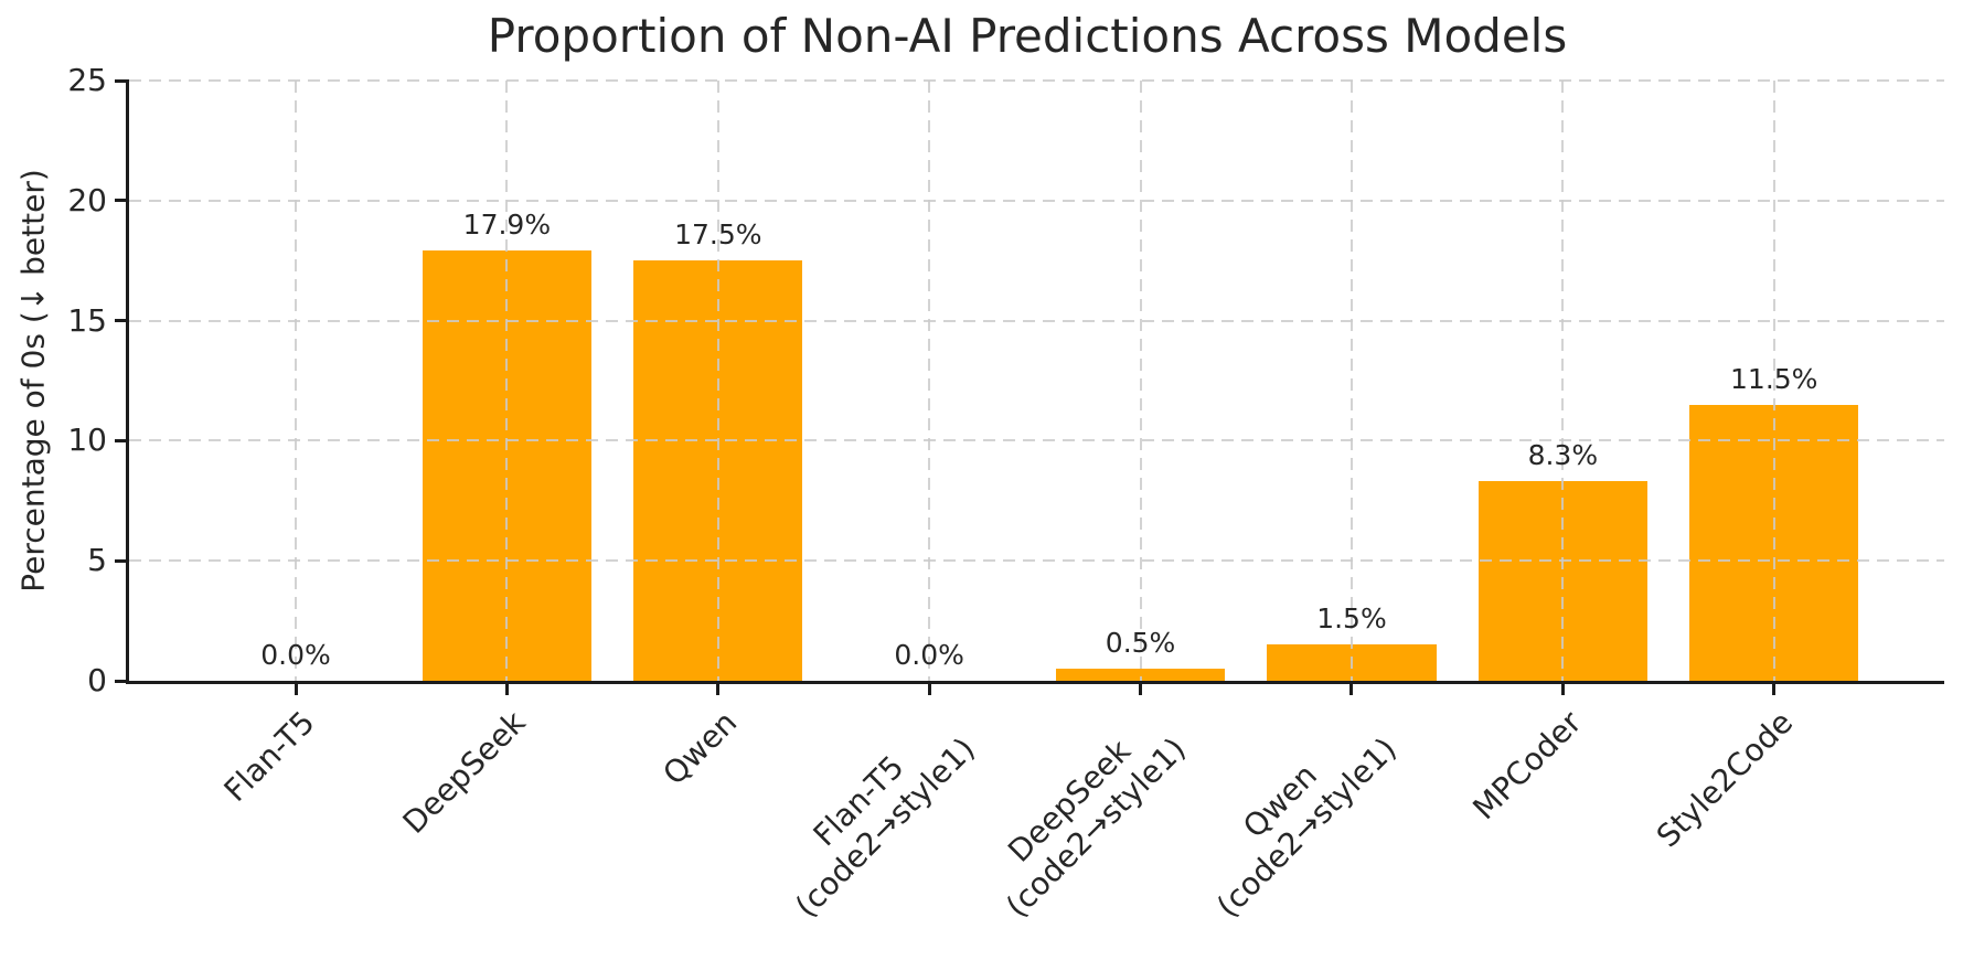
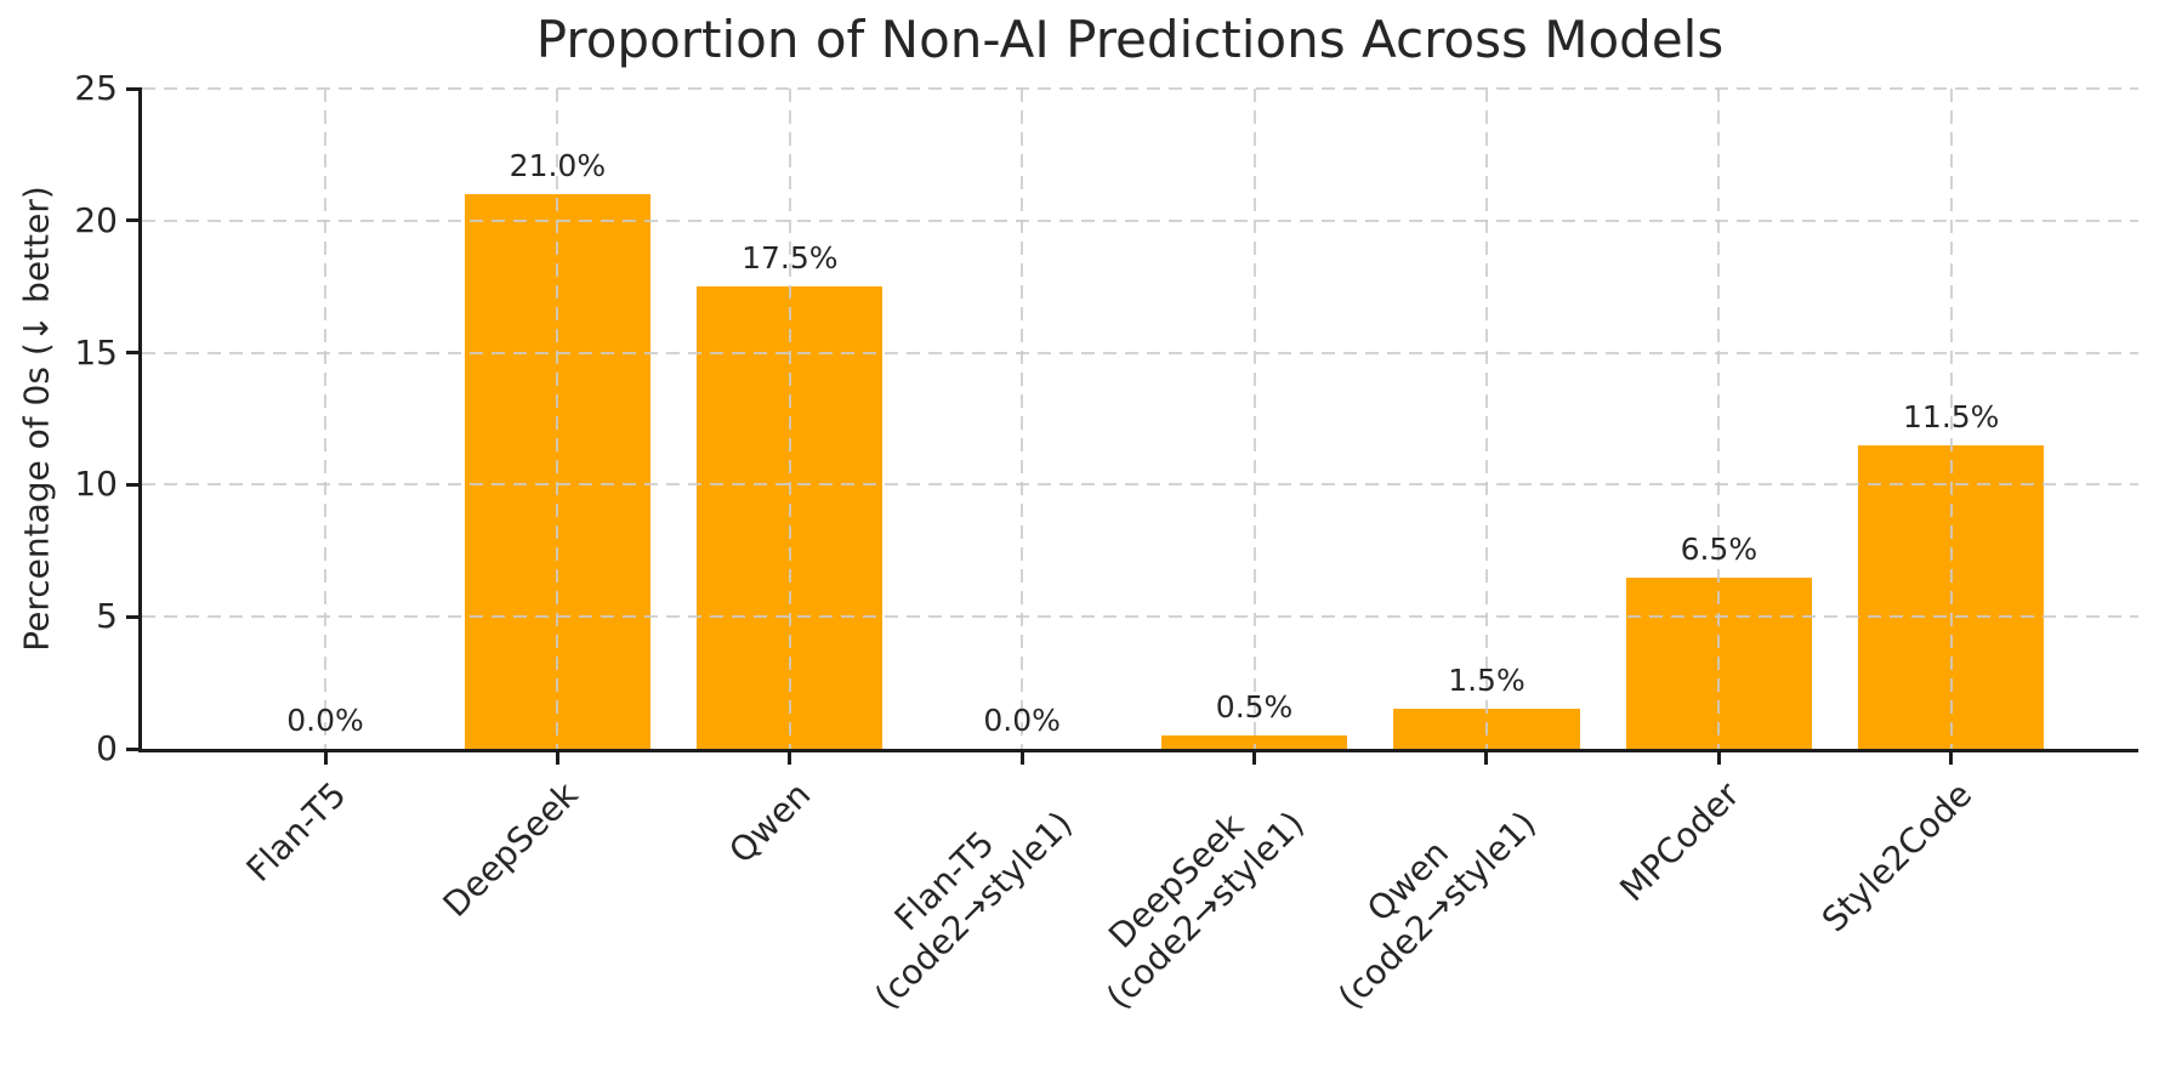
DeepSeek: 17.9% -> 21.0%
MPCoder: 8.3% -> 6.5%
